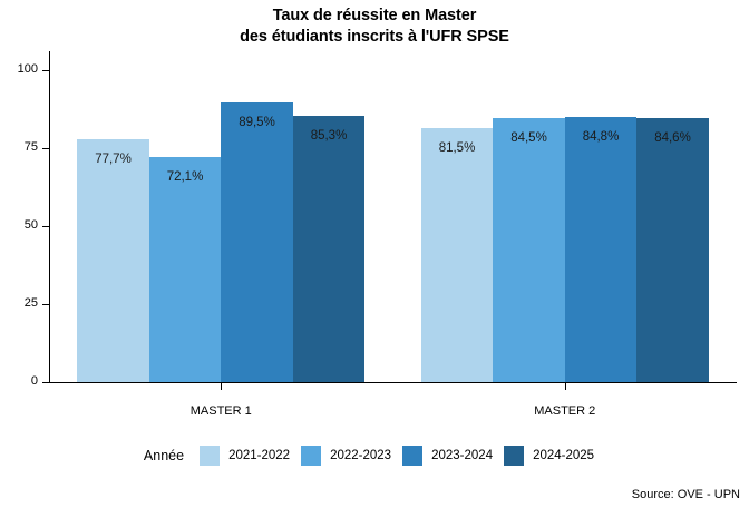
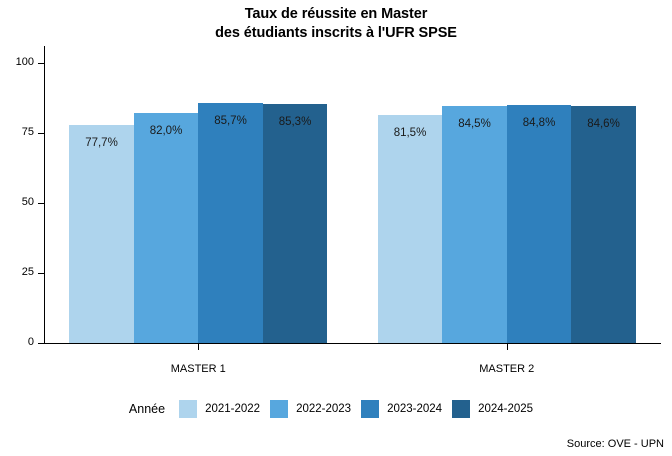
2022-2023/MASTER 1: 72,1% -> 82,0%
2023-2024/MASTER 1: 89,5% -> 85,7%
